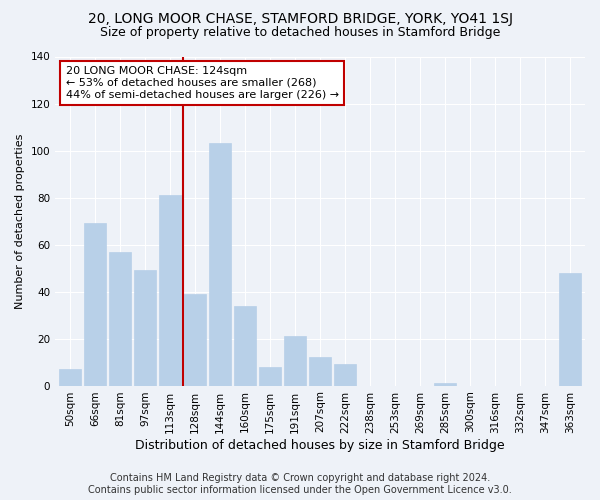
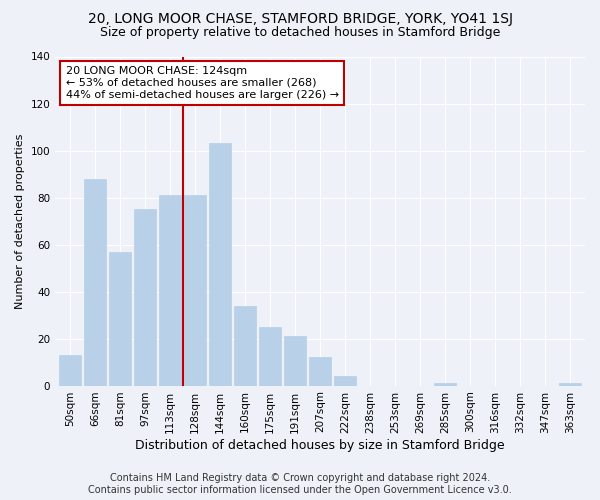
50sqm: 7 -> 13
66sqm: 69 -> 88
97sqm: 49 -> 75
128sqm: 39 -> 81
175sqm: 8 -> 25
222sqm: 9 -> 4
363sqm: 48 -> 1
